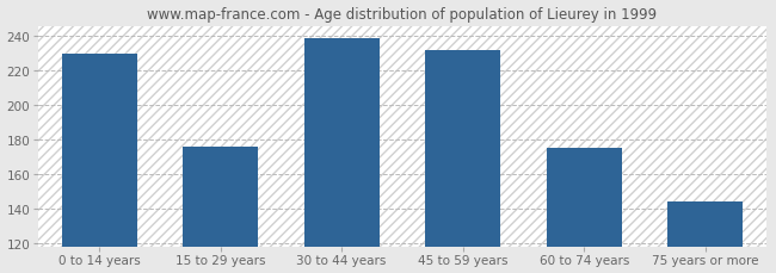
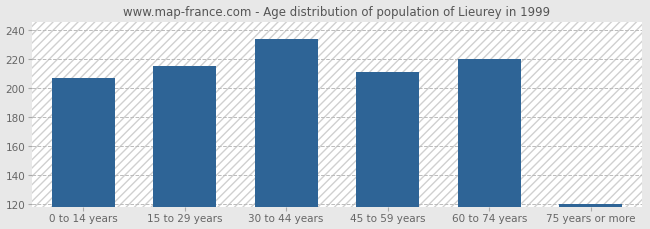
0 to 14 years: 230 -> 207
15 to 29 years: 176 -> 215
30 to 44 years: 239 -> 234
45 to 59 years: 232 -> 211
60 to 74 years: 175 -> 220
75 years or more: 144 -> 120
